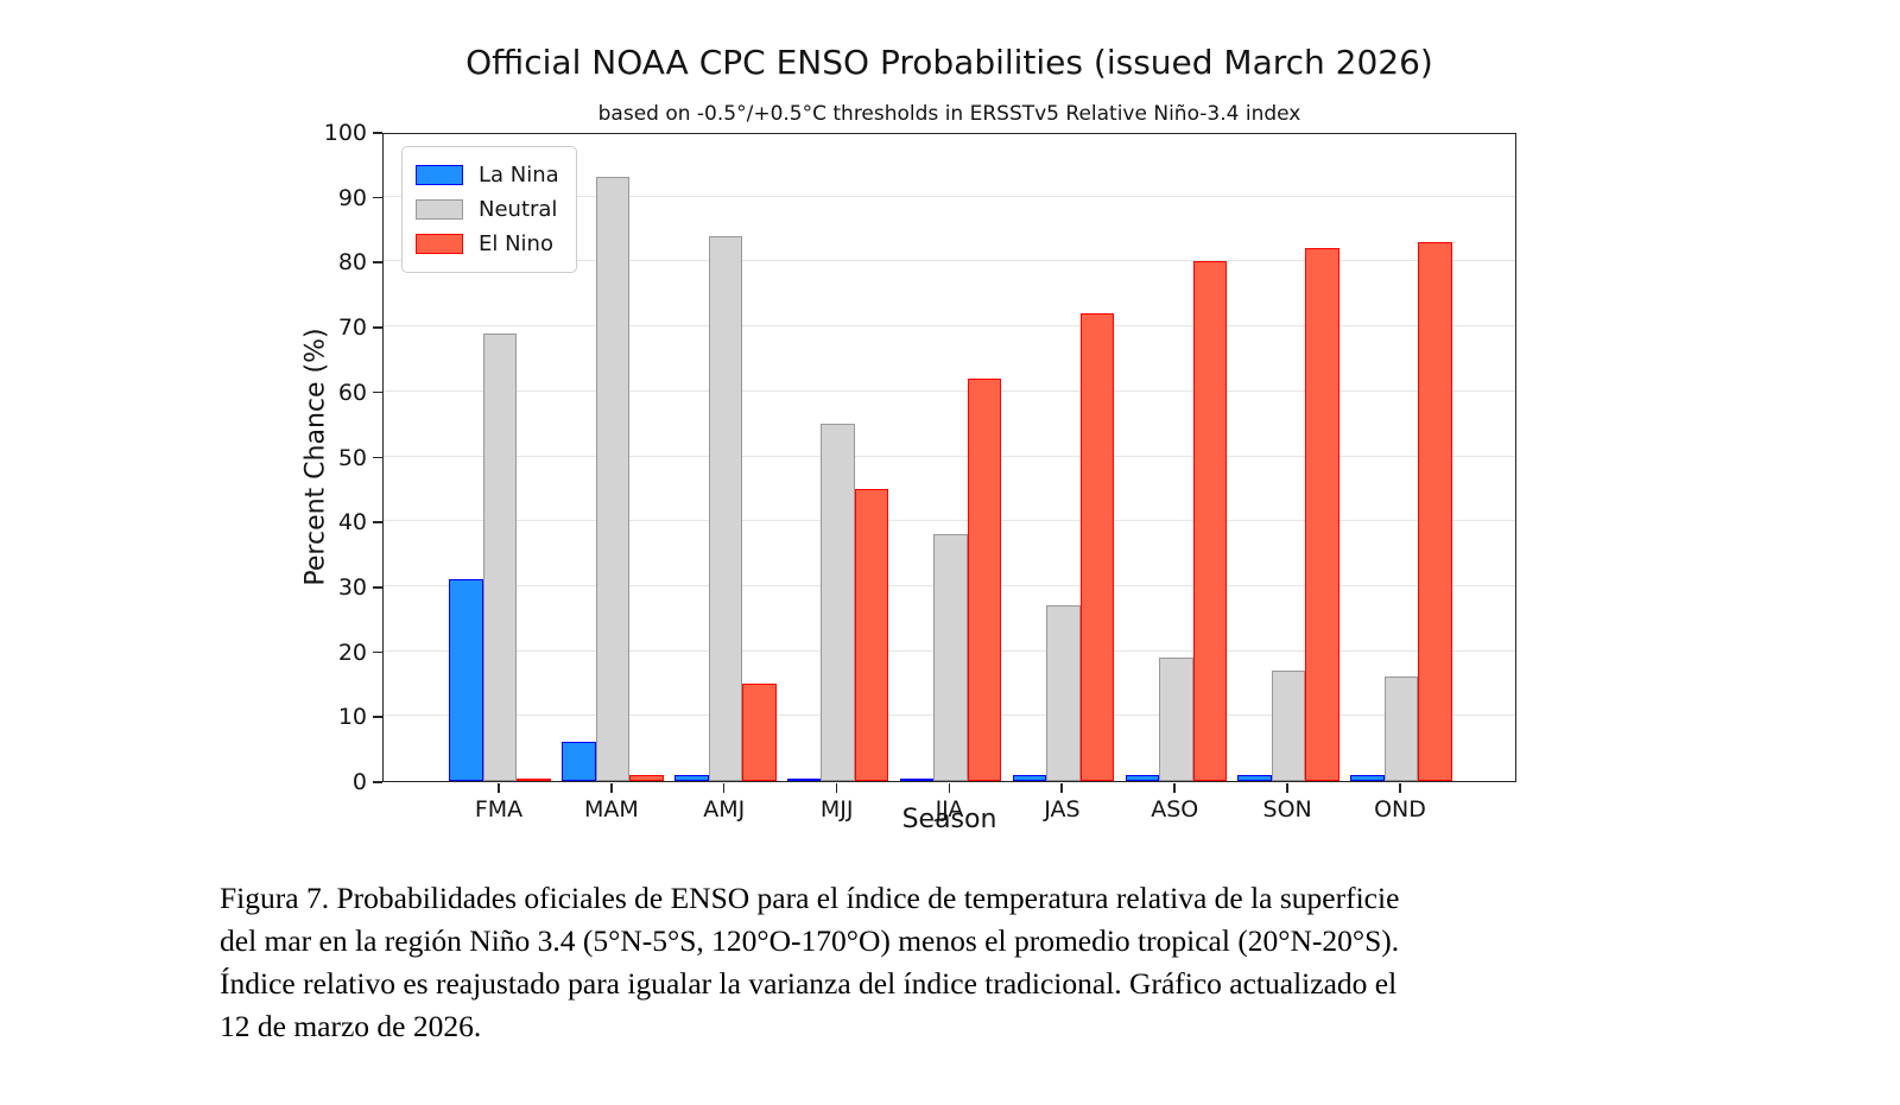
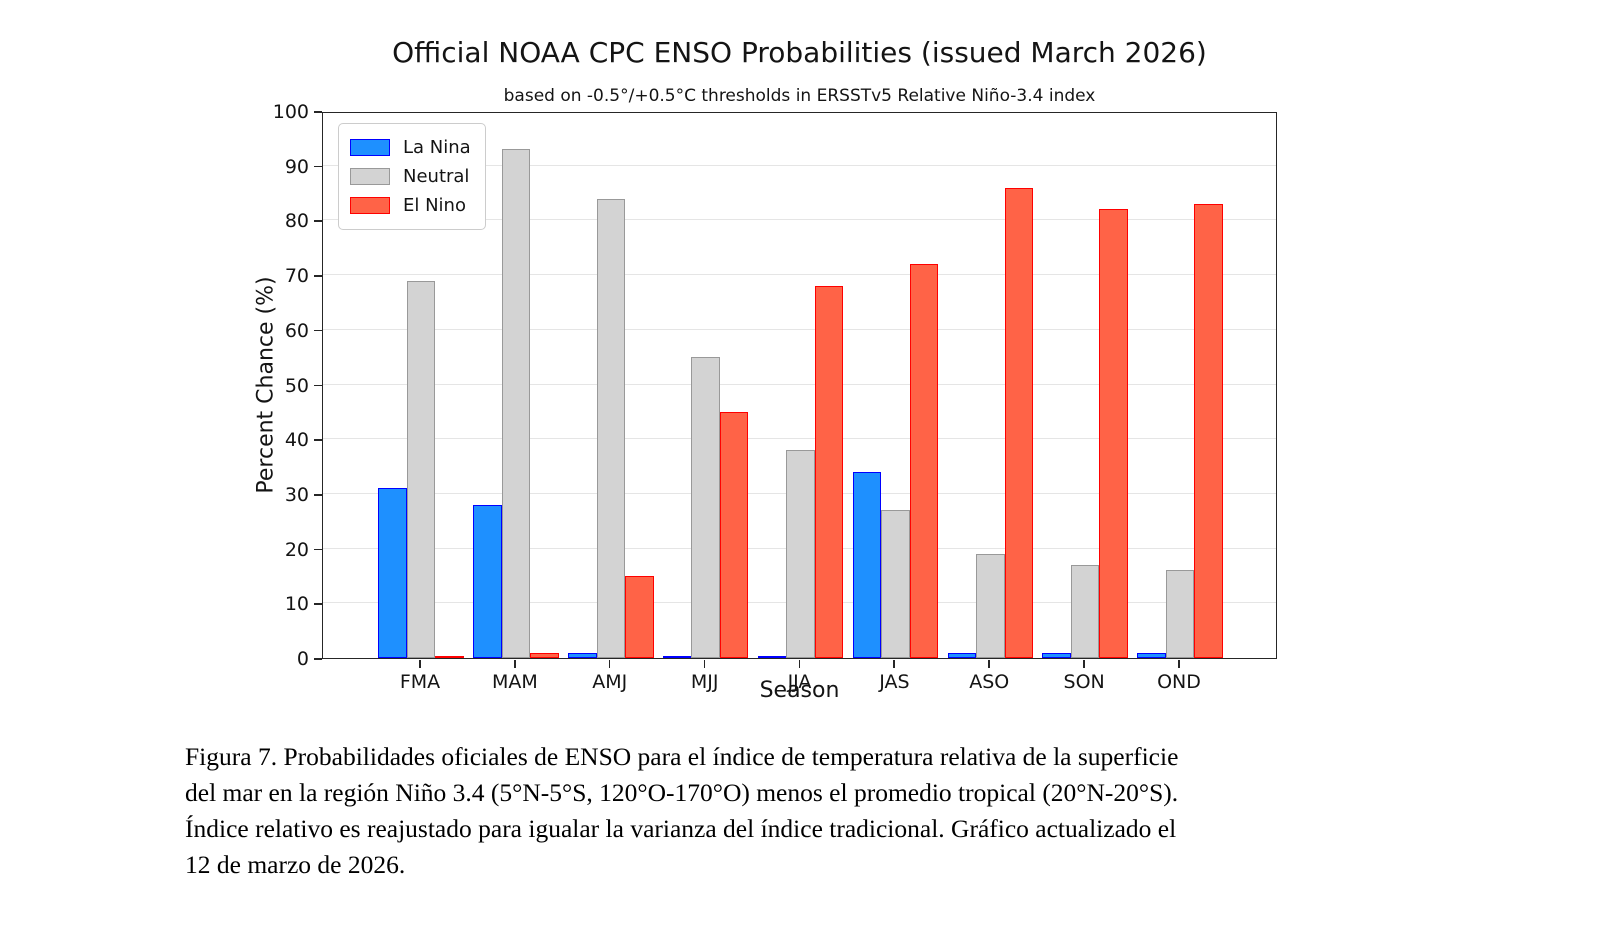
La Nina/MAM: 6 -> 28
El Nino/JJA: 62 -> 68
La Nina/JAS: 1 -> 34
El Nino/ASO: 80 -> 86
